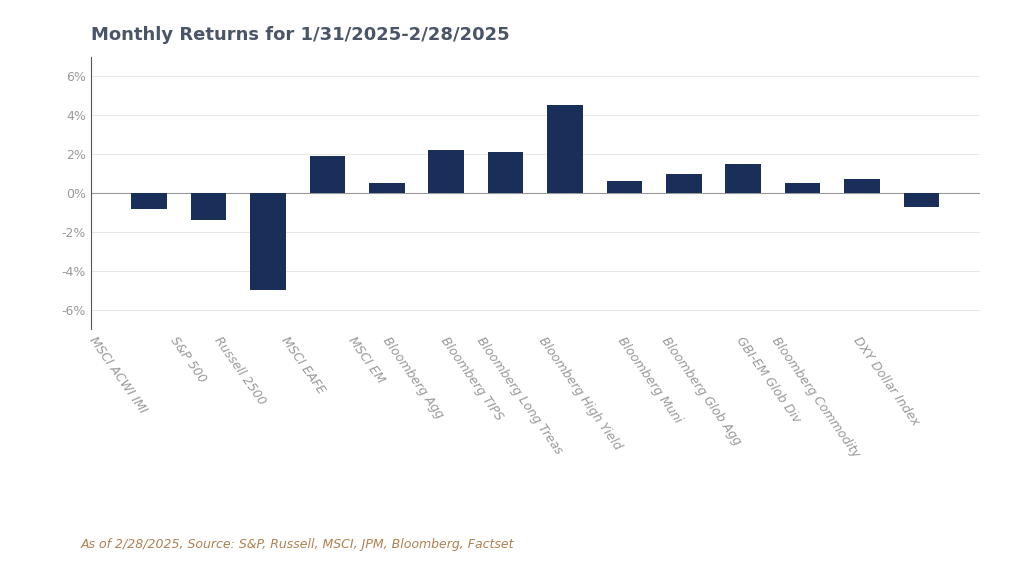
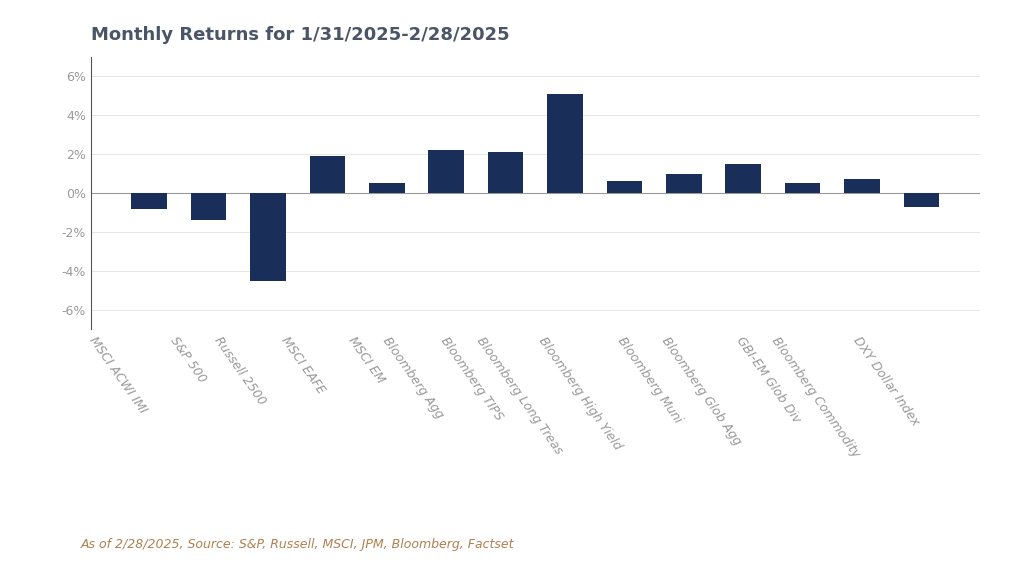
Russell 2500: -5.0% -> -4.5%
Bloomberg Long Treas: 4.5% -> 5.1%
